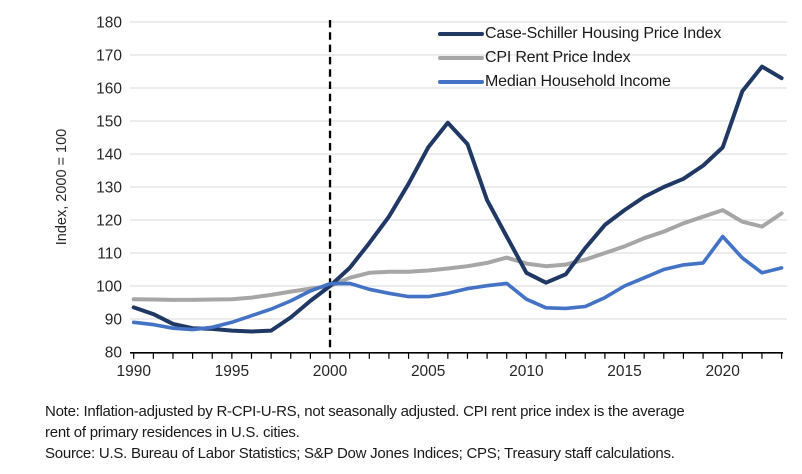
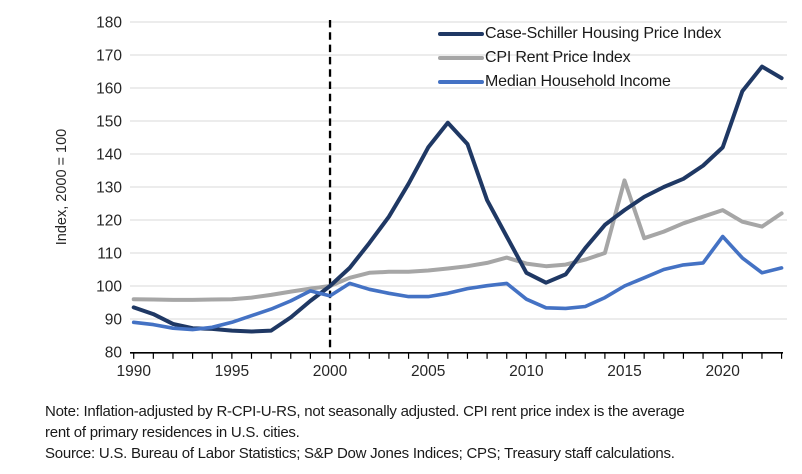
Median Household Income/2000: 101 -> 97
CPI Rent Price Index/2015: 112 -> 132
